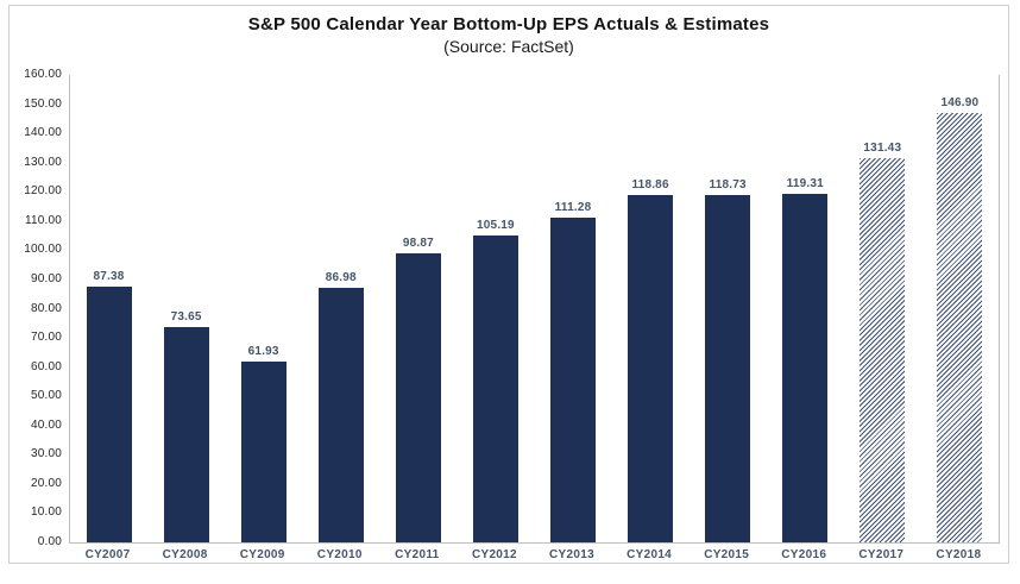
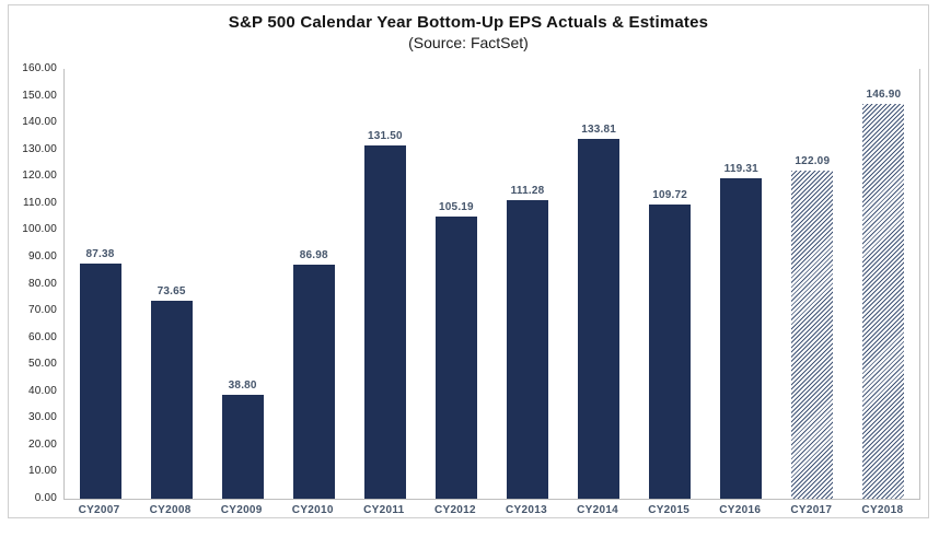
CY2009: 61.93 -> 38.80
CY2011: 98.87 -> 131.50
CY2014: 118.86 -> 133.81
CY2015: 118.73 -> 109.72
CY2017: 131.43 -> 122.09
